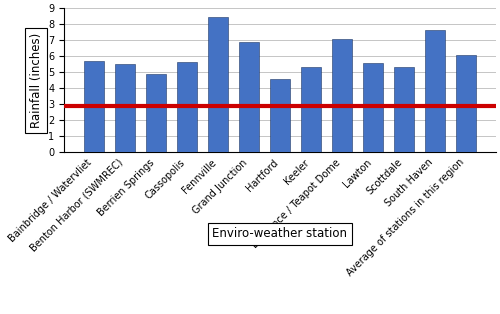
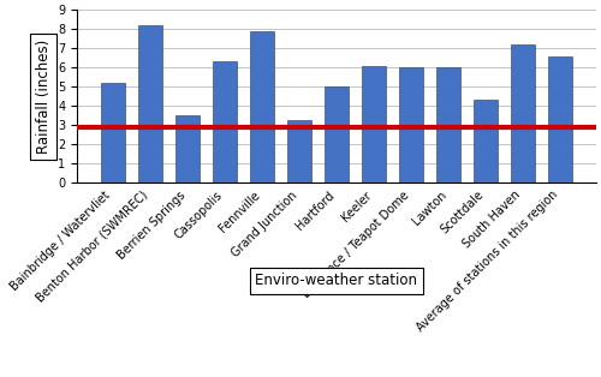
Bainbridge / Watervliet: 5.7 -> 5.2
Benton Harbor (SWMREC): 5.5 -> 8.2
Berrien Springs: 4.9 -> 3.5
Cassopolis: 5.7 -> 6.3
Fennville: 8.4 -> 7.9
Grand Junction: 6.9 -> 3.3
Hartford: 4.6 -> 5.0
Keeler: 5.3 -> 6.1
Lawrence / Teapot Dome: 7.0 -> 6.0
Lawton: 5.6 -> 6.0
Scottdale: 5.3 -> 4.3
South Haven: 7.7 -> 7.2
Average of stations in this region: 6.1 -> 6.6
